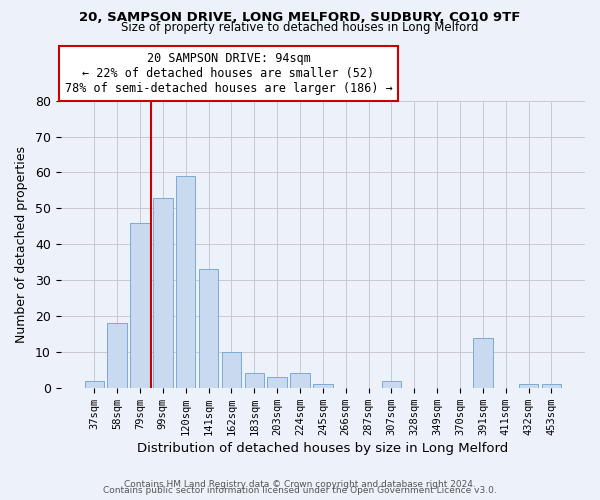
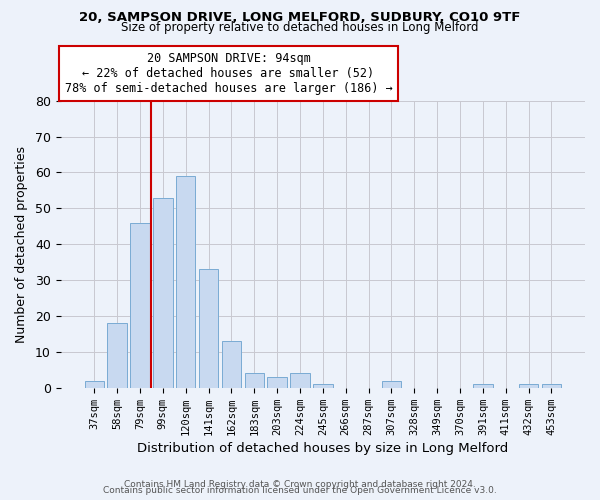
162sqm: 10 -> 13
391sqm: 14 -> 1
